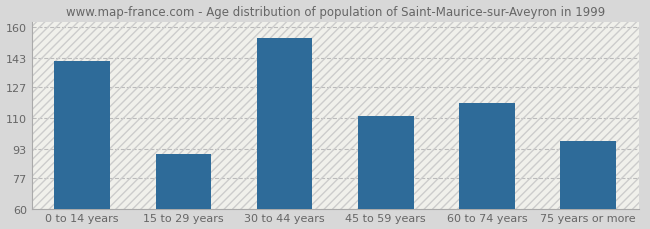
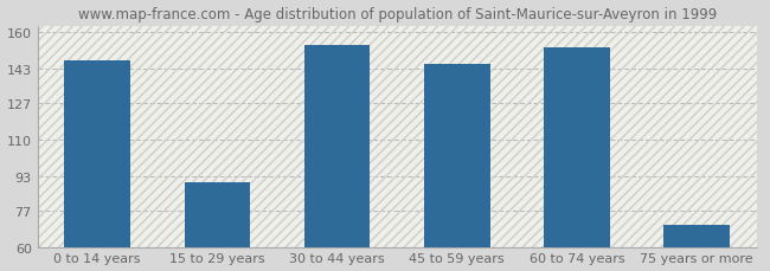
0 to 14 years: 141 -> 147
45 to 59 years: 111 -> 145
60 to 74 years: 118 -> 153
75 years or more: 97 -> 70
